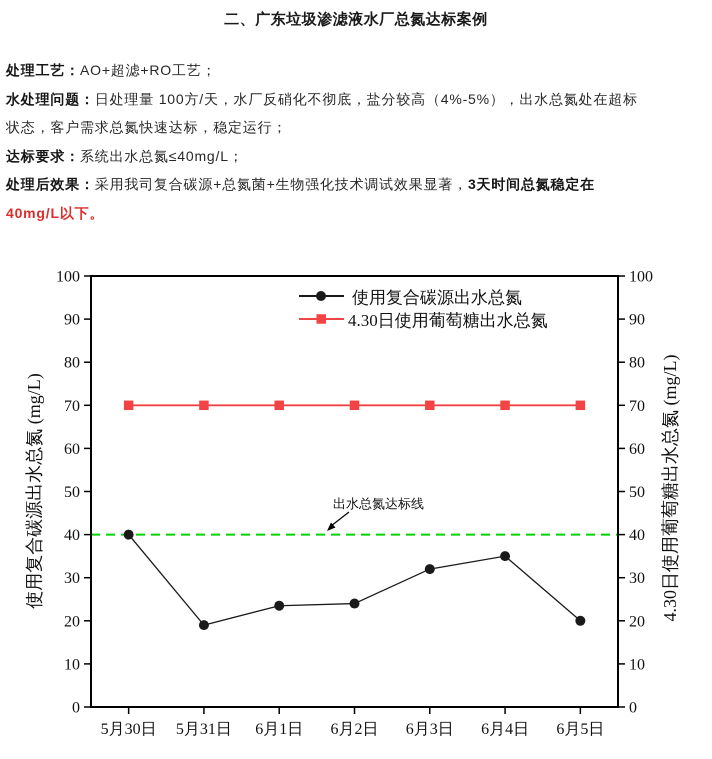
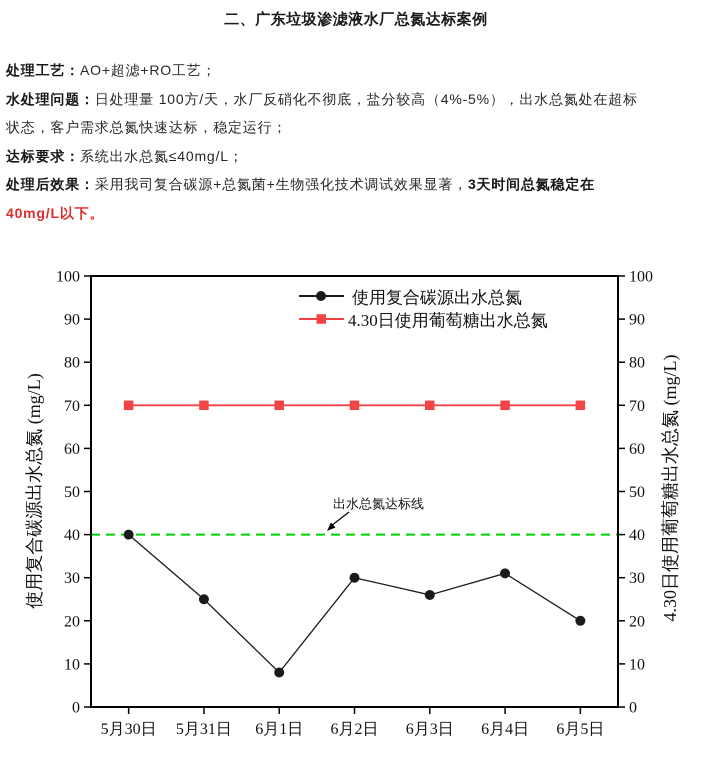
使用复合碳源出水总氮/5月31日: 19 -> 25
使用复合碳源出水总氮/6月1日: 24 -> 8
使用复合碳源出水总氮/6月2日: 24 -> 30
使用复合碳源出水总氮/6月3日: 32 -> 26
使用复合碳源出水总氮/6月4日: 35 -> 31
